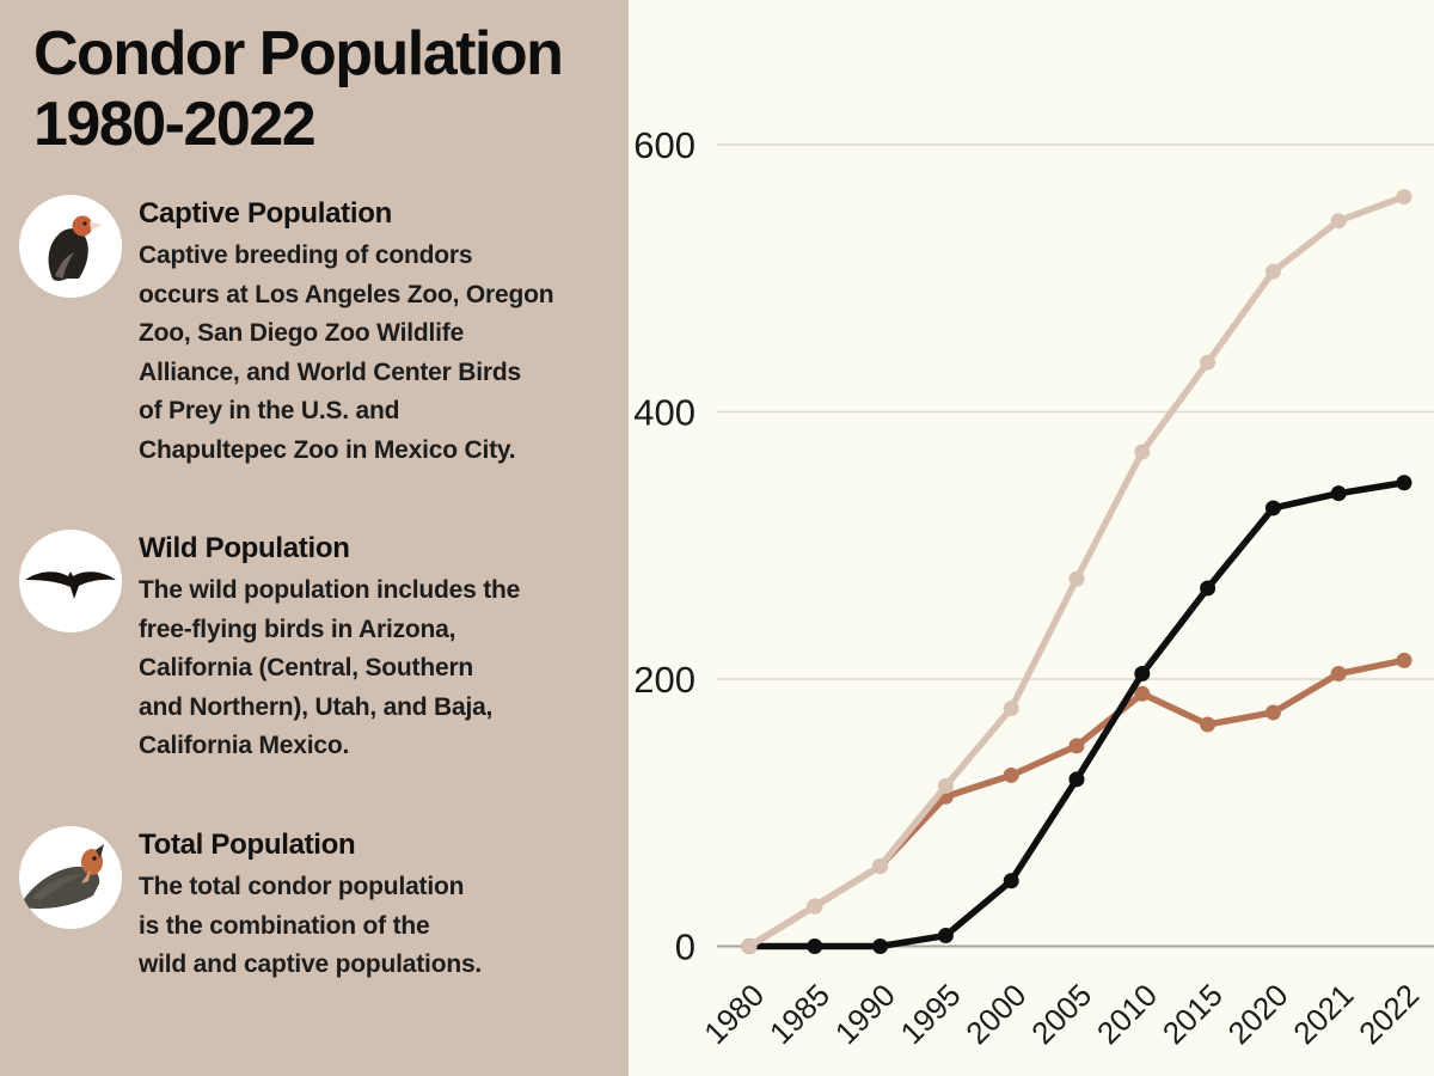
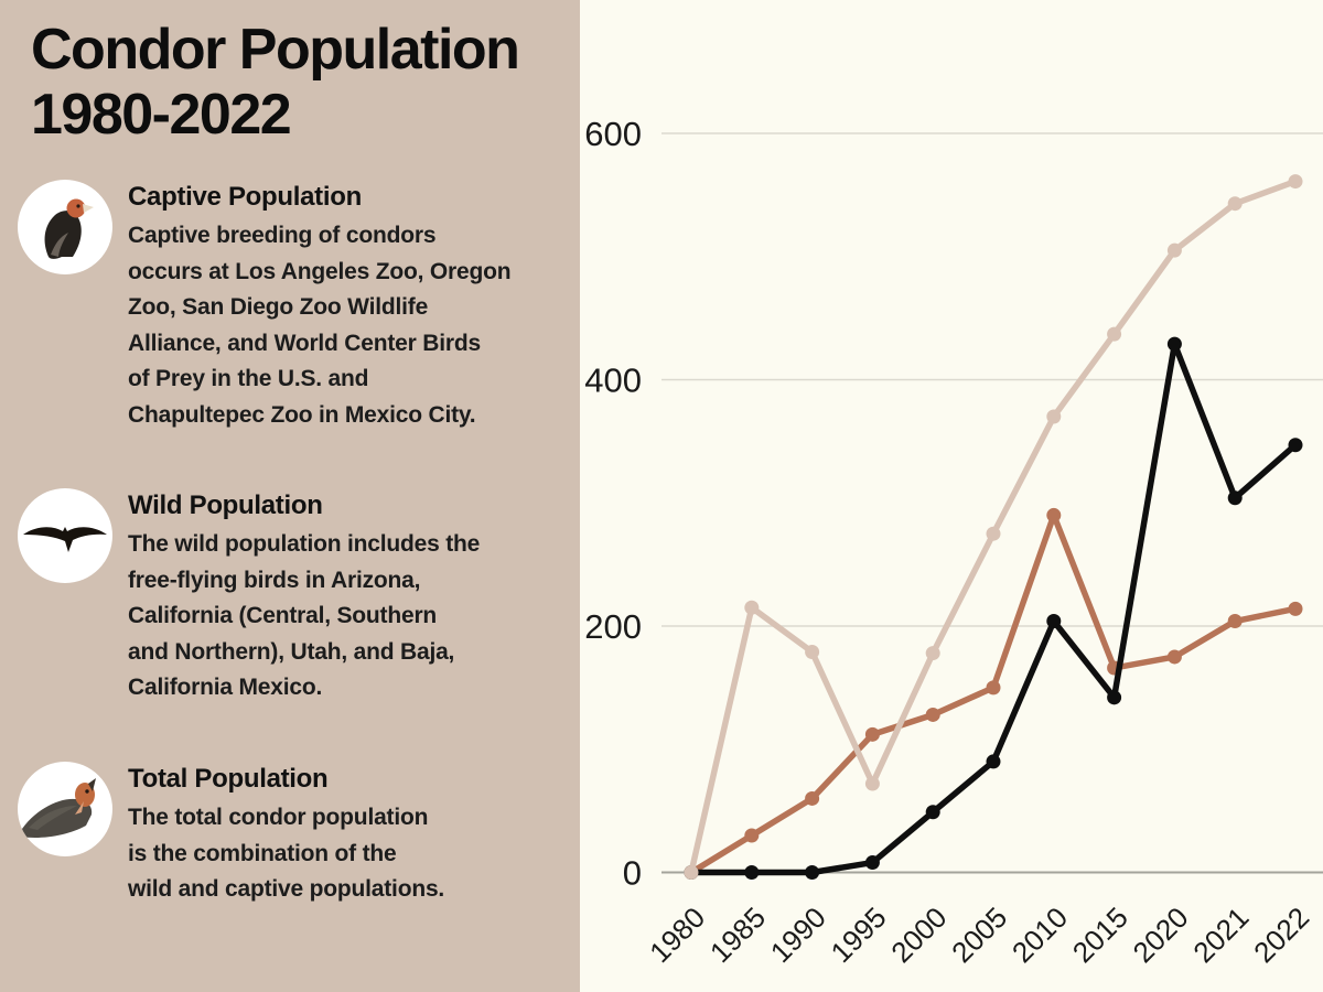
Total Population/1985: 30 -> 215
Total Population/1990: 60 -> 179
Total Population/1995: 120 -> 72
Wild Population/2005: 125 -> 90
Captive Population/2010: 189 -> 290
Wild Population/2015: 268 -> 142
Wild Population/2020: 328 -> 429
Wild Population/2021: 339 -> 304
